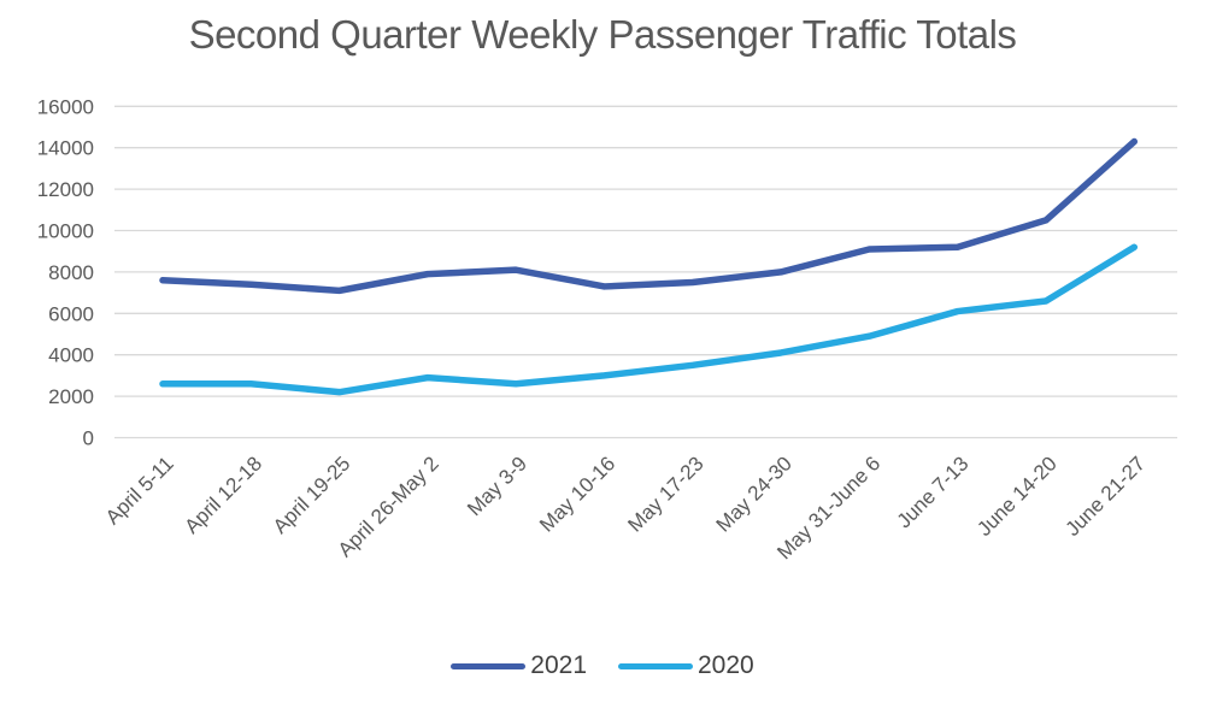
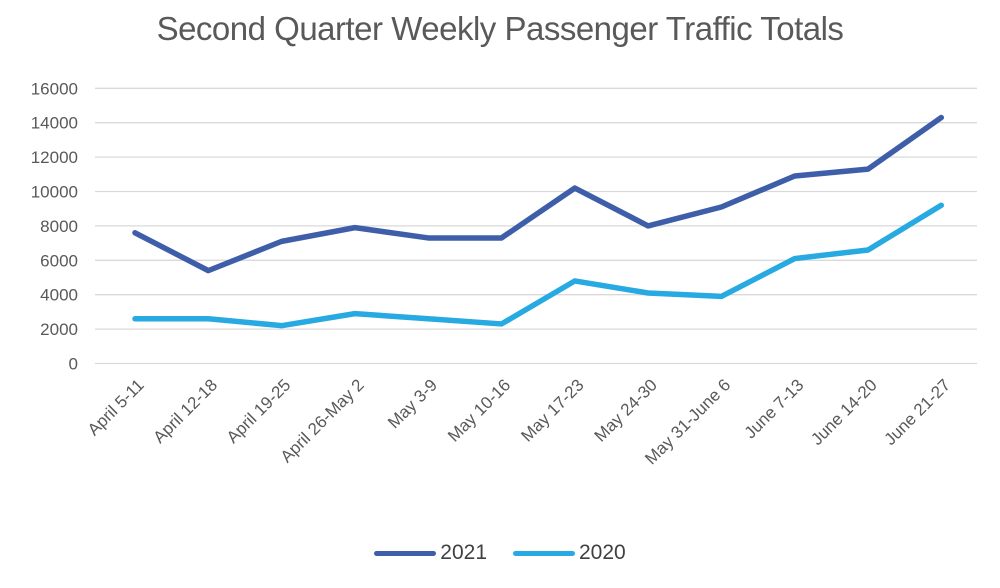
2021/April 12-18: 7400 -> 5400
2021/May 3-9: 8100 -> 7300
2020/May 10-16: 3000 -> 2300
2021/May 17-23: 7500 -> 10200
2020/May 17-23: 3500 -> 4800
2020/May 31-June 6: 4900 -> 3900
2021/June 7-13: 9200 -> 10900
2021/June 14-20: 10500 -> 11300
